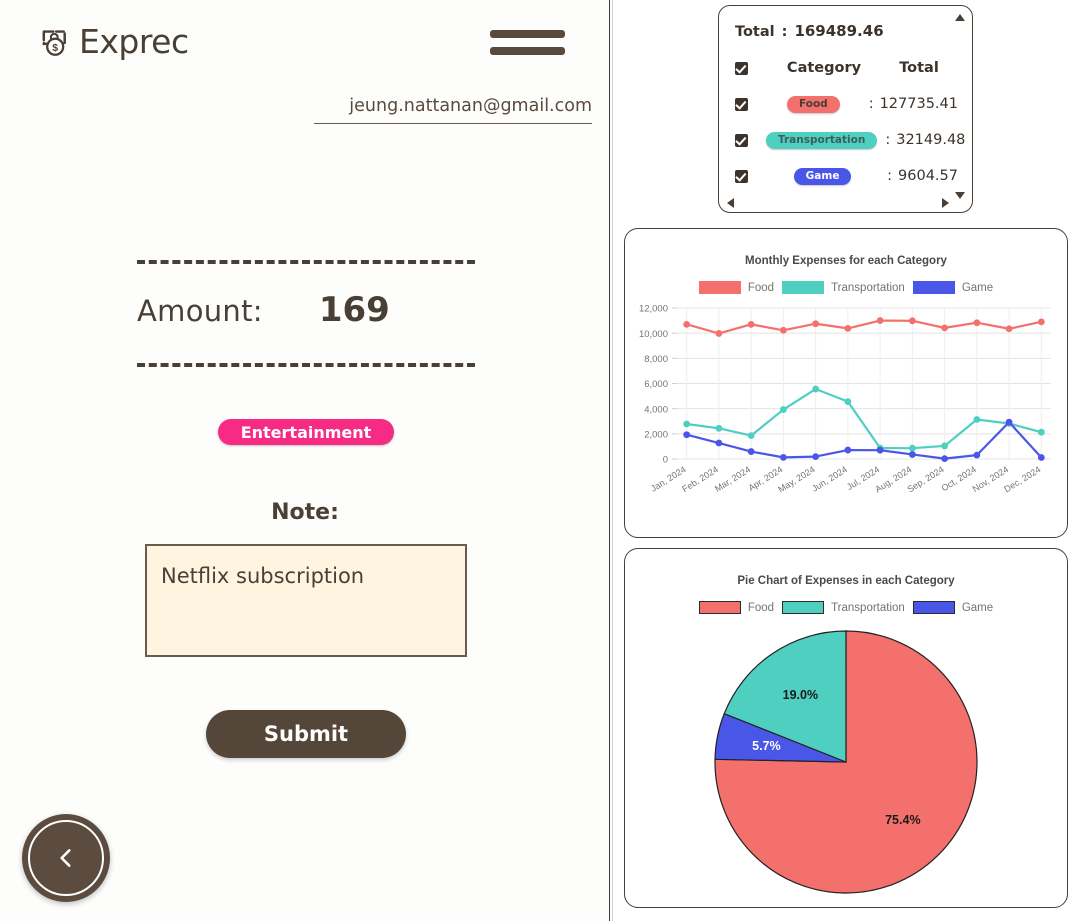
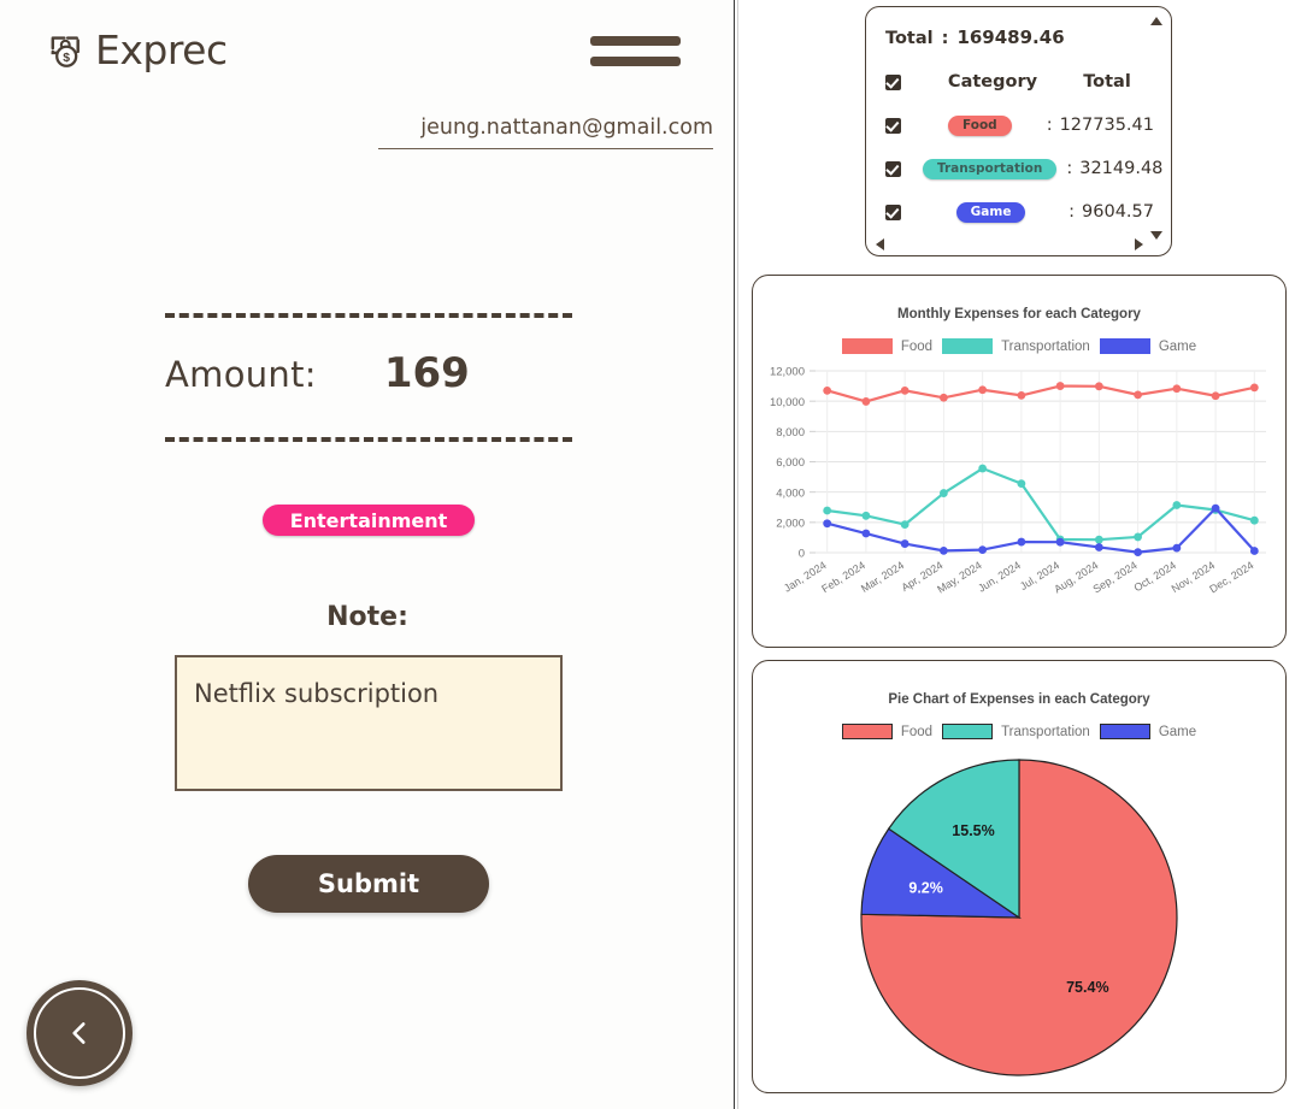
Pie Chart of Expenses in each Category/Transportation: 19.0% -> 15.5%
Pie Chart of Expenses in each Category/Game: 5.7% -> 9.2%
